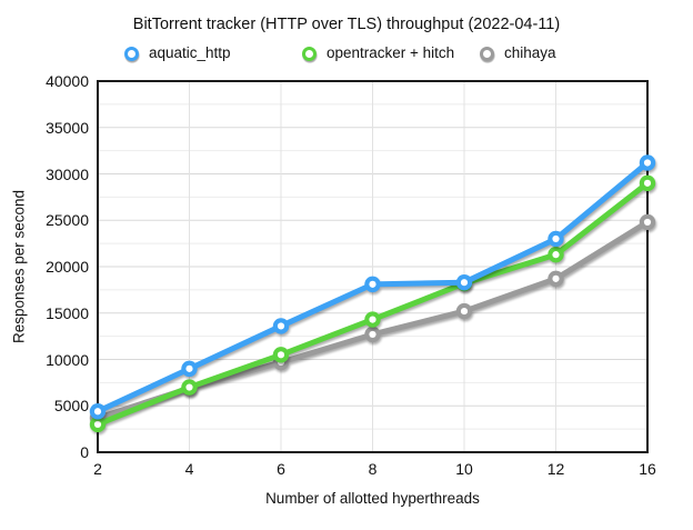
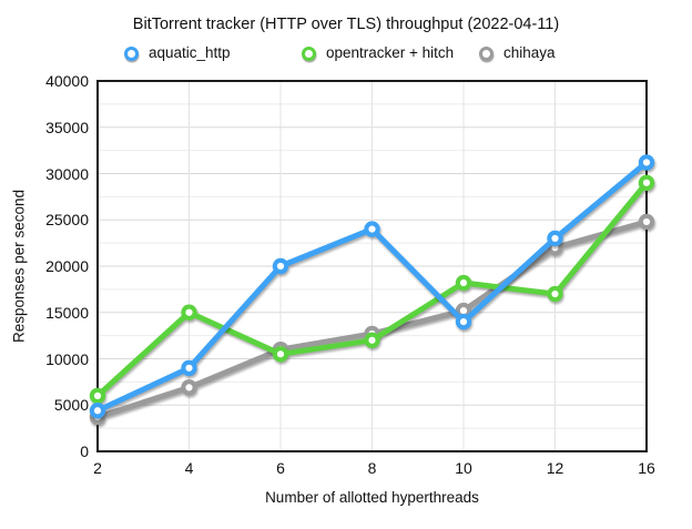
opentracker + hitch/2: 3000 -> 6000
opentracker + hitch/4: 7000 -> 15000
aquatic_http/6: 14000 -> 20000
chihaya/6: 10000 -> 11000
aquatic_http/8: 18000 -> 24000
opentracker + hitch/8: 14000 -> 12000
aquatic_http/10: 18000 -> 14000
opentracker + hitch/12: 21000 -> 17000
chihaya/12: 19000 -> 22000
